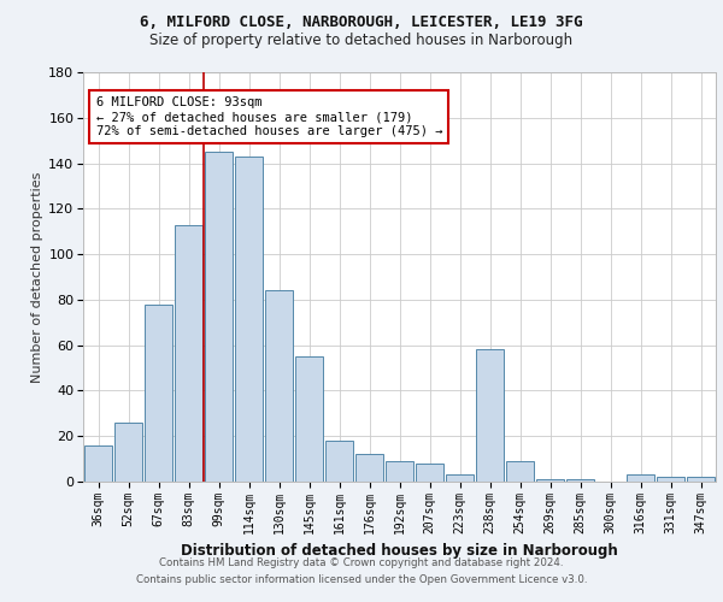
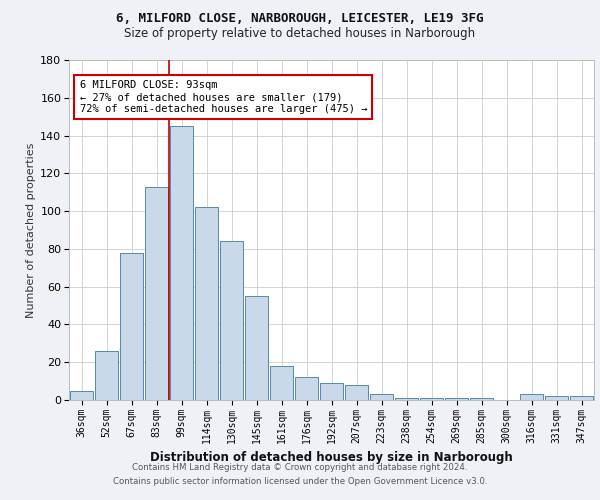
36sqm: 16 -> 5
114sqm: 143 -> 102
238sqm: 58 -> 1
254sqm: 9 -> 1
